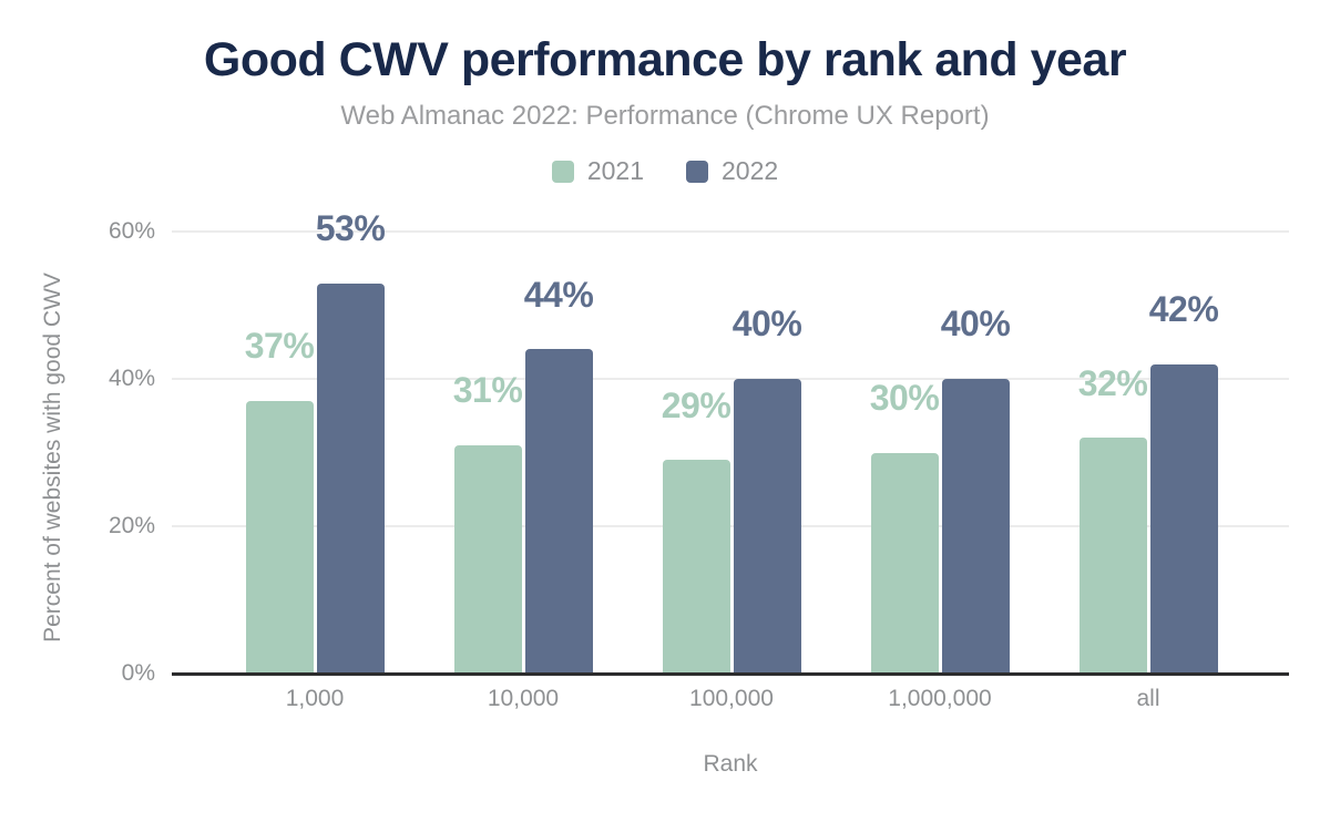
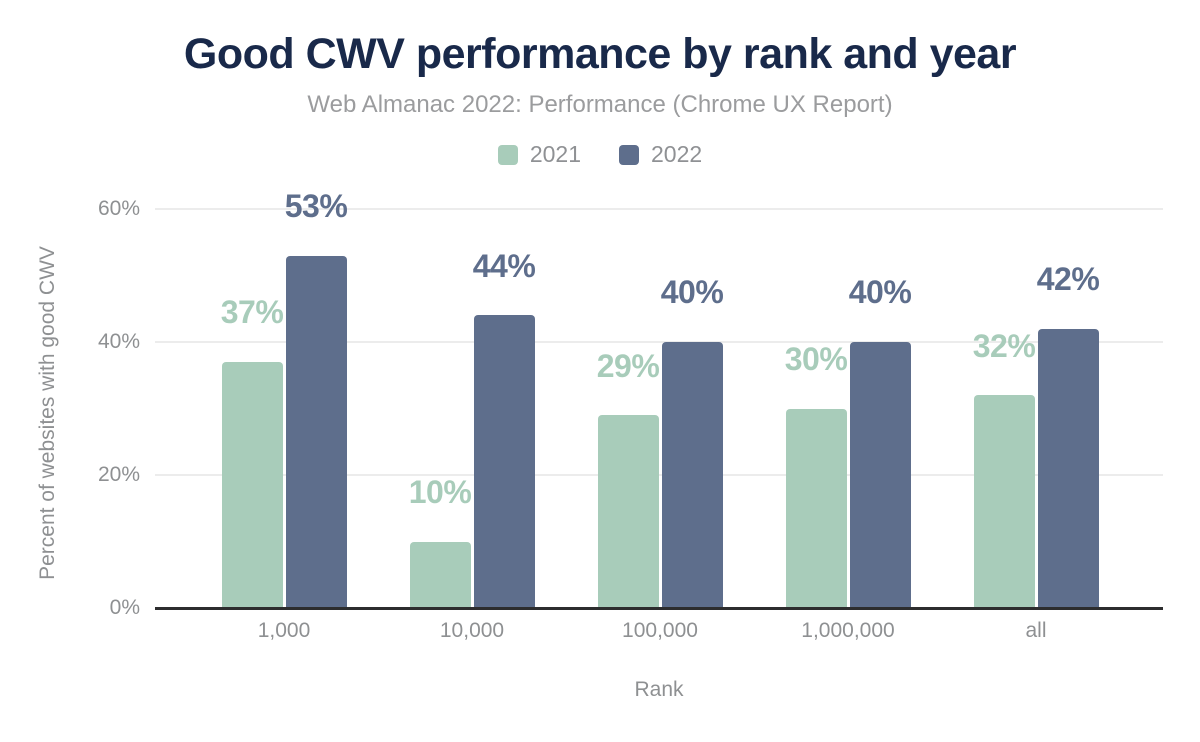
2021/10,000: 31% -> 10%
